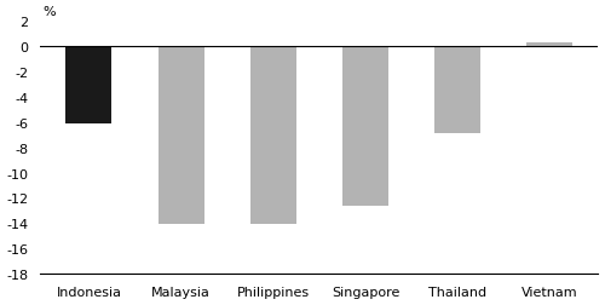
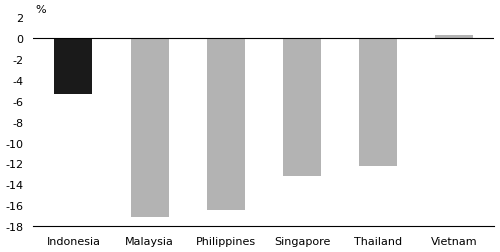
Indonesia: -6.1 -> -5.3
Malaysia: -14.1 -> -17.1
Philippines: -14.1 -> -16.5
Singapore: -12.6 -> -13.2
Thailand: -6.9 -> -12.2
